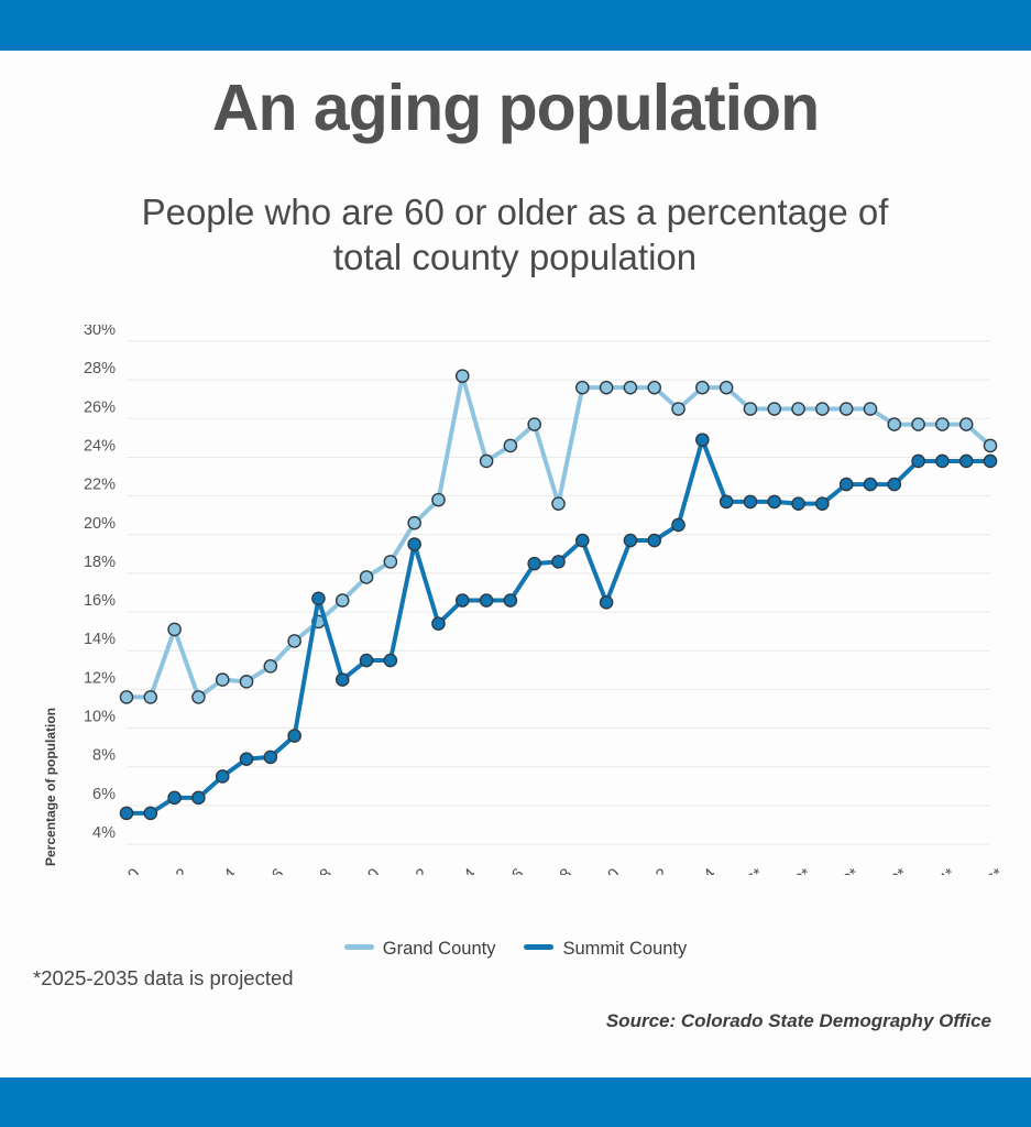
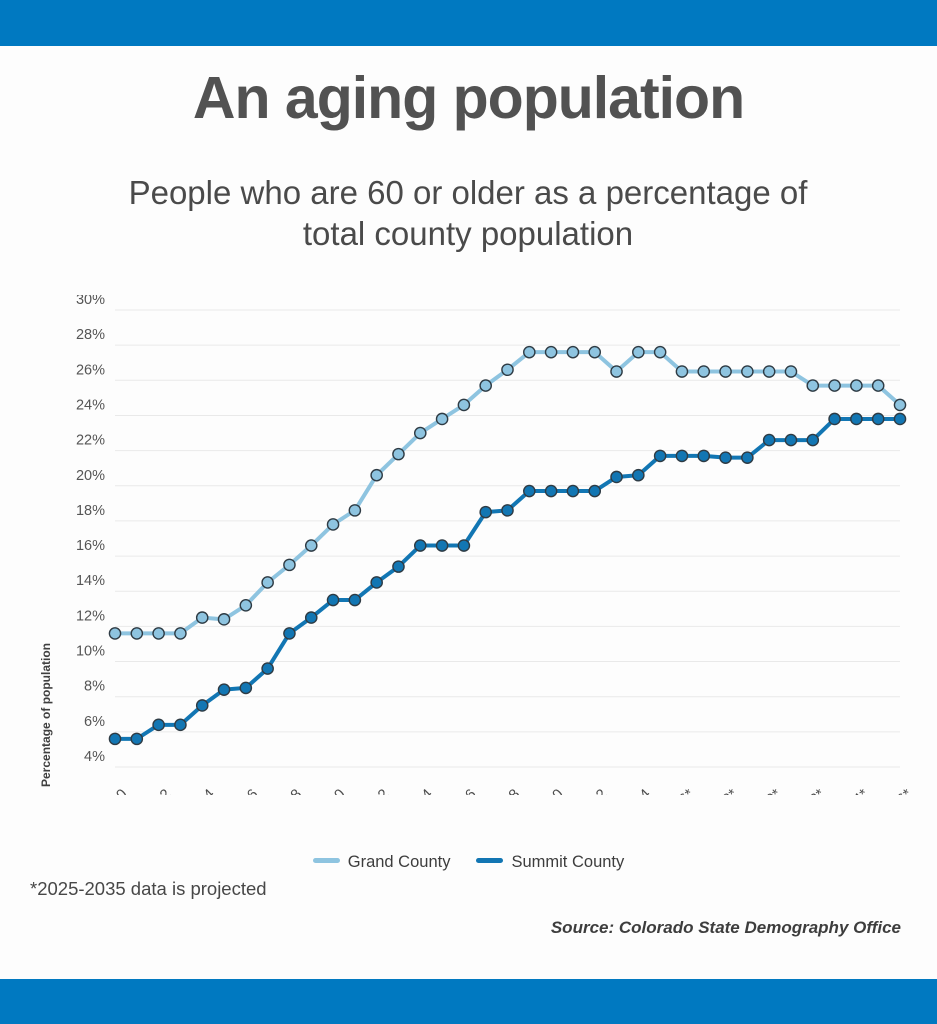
Grand County/2002: 15.1% -> 11.6%
Summit County/2008: 16.7% -> 11.6%
Summit County/2012: 19.5% -> 14.5%
Grand County/2014: 28.2% -> 23.0%
Grand County/2018: 21.6% -> 26.6%
Summit County/2020: 16.5% -> 19.7%
Summit County/2024: 24.9% -> 20.6%
